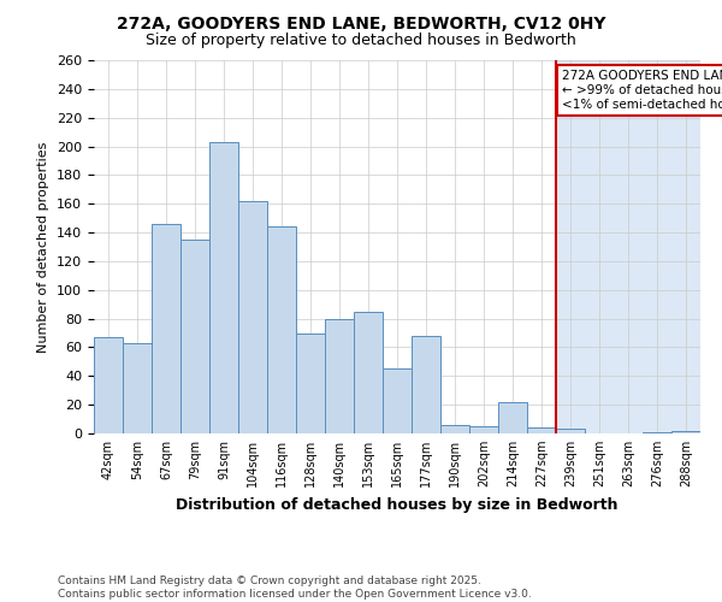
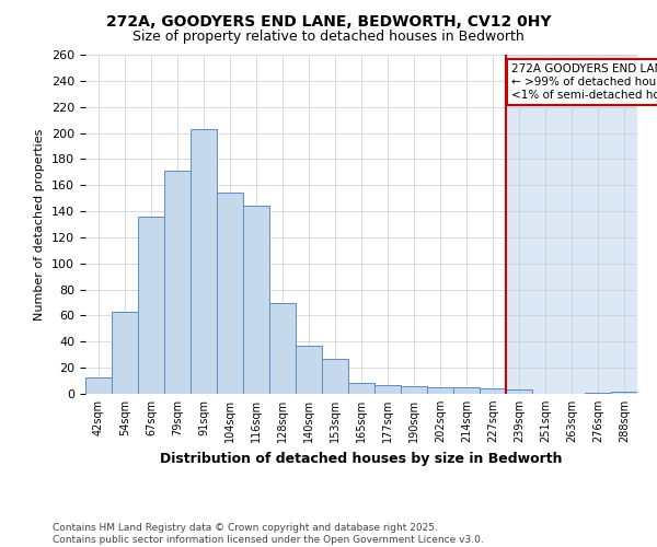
42sqm: 67 -> 13
67sqm: 146 -> 136
79sqm: 135 -> 171
104sqm: 162 -> 154
140sqm: 80 -> 37
153sqm: 85 -> 27
165sqm: 45 -> 8
177sqm: 68 -> 7
214sqm: 22 -> 5
